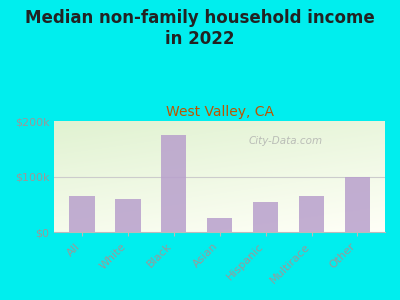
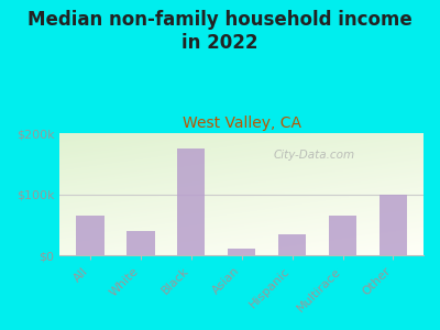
White: $60k -> $40k
Asian: $25k -> $12k
Hispanic: $55k -> $34k
